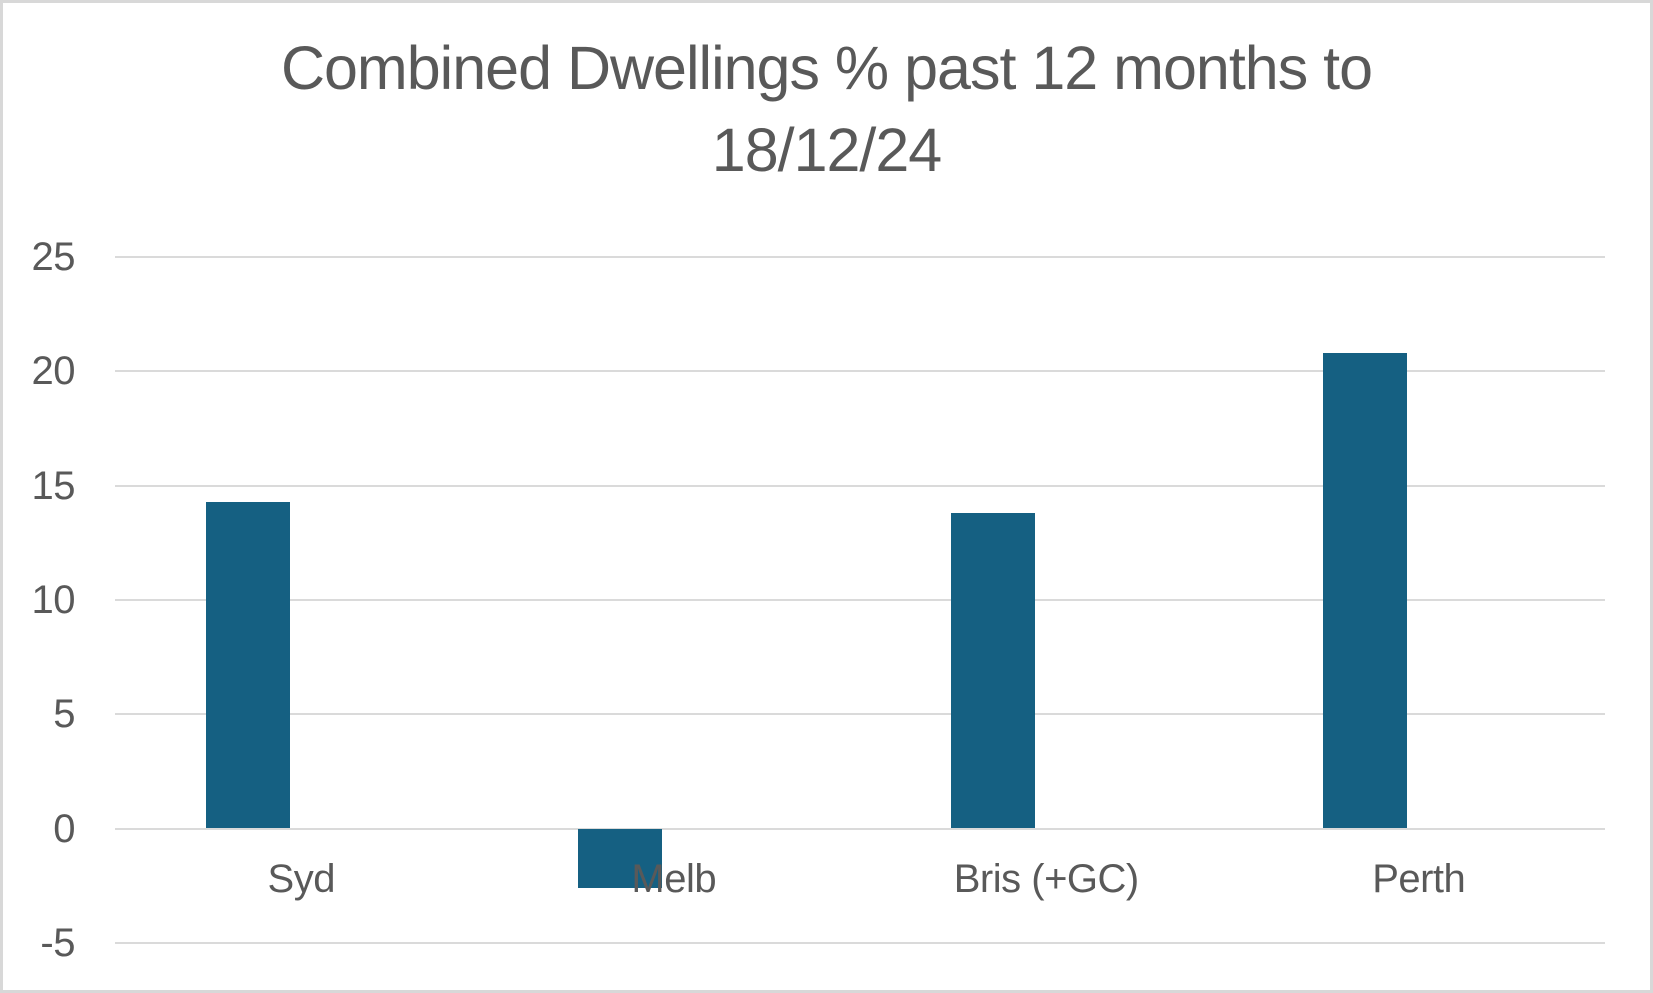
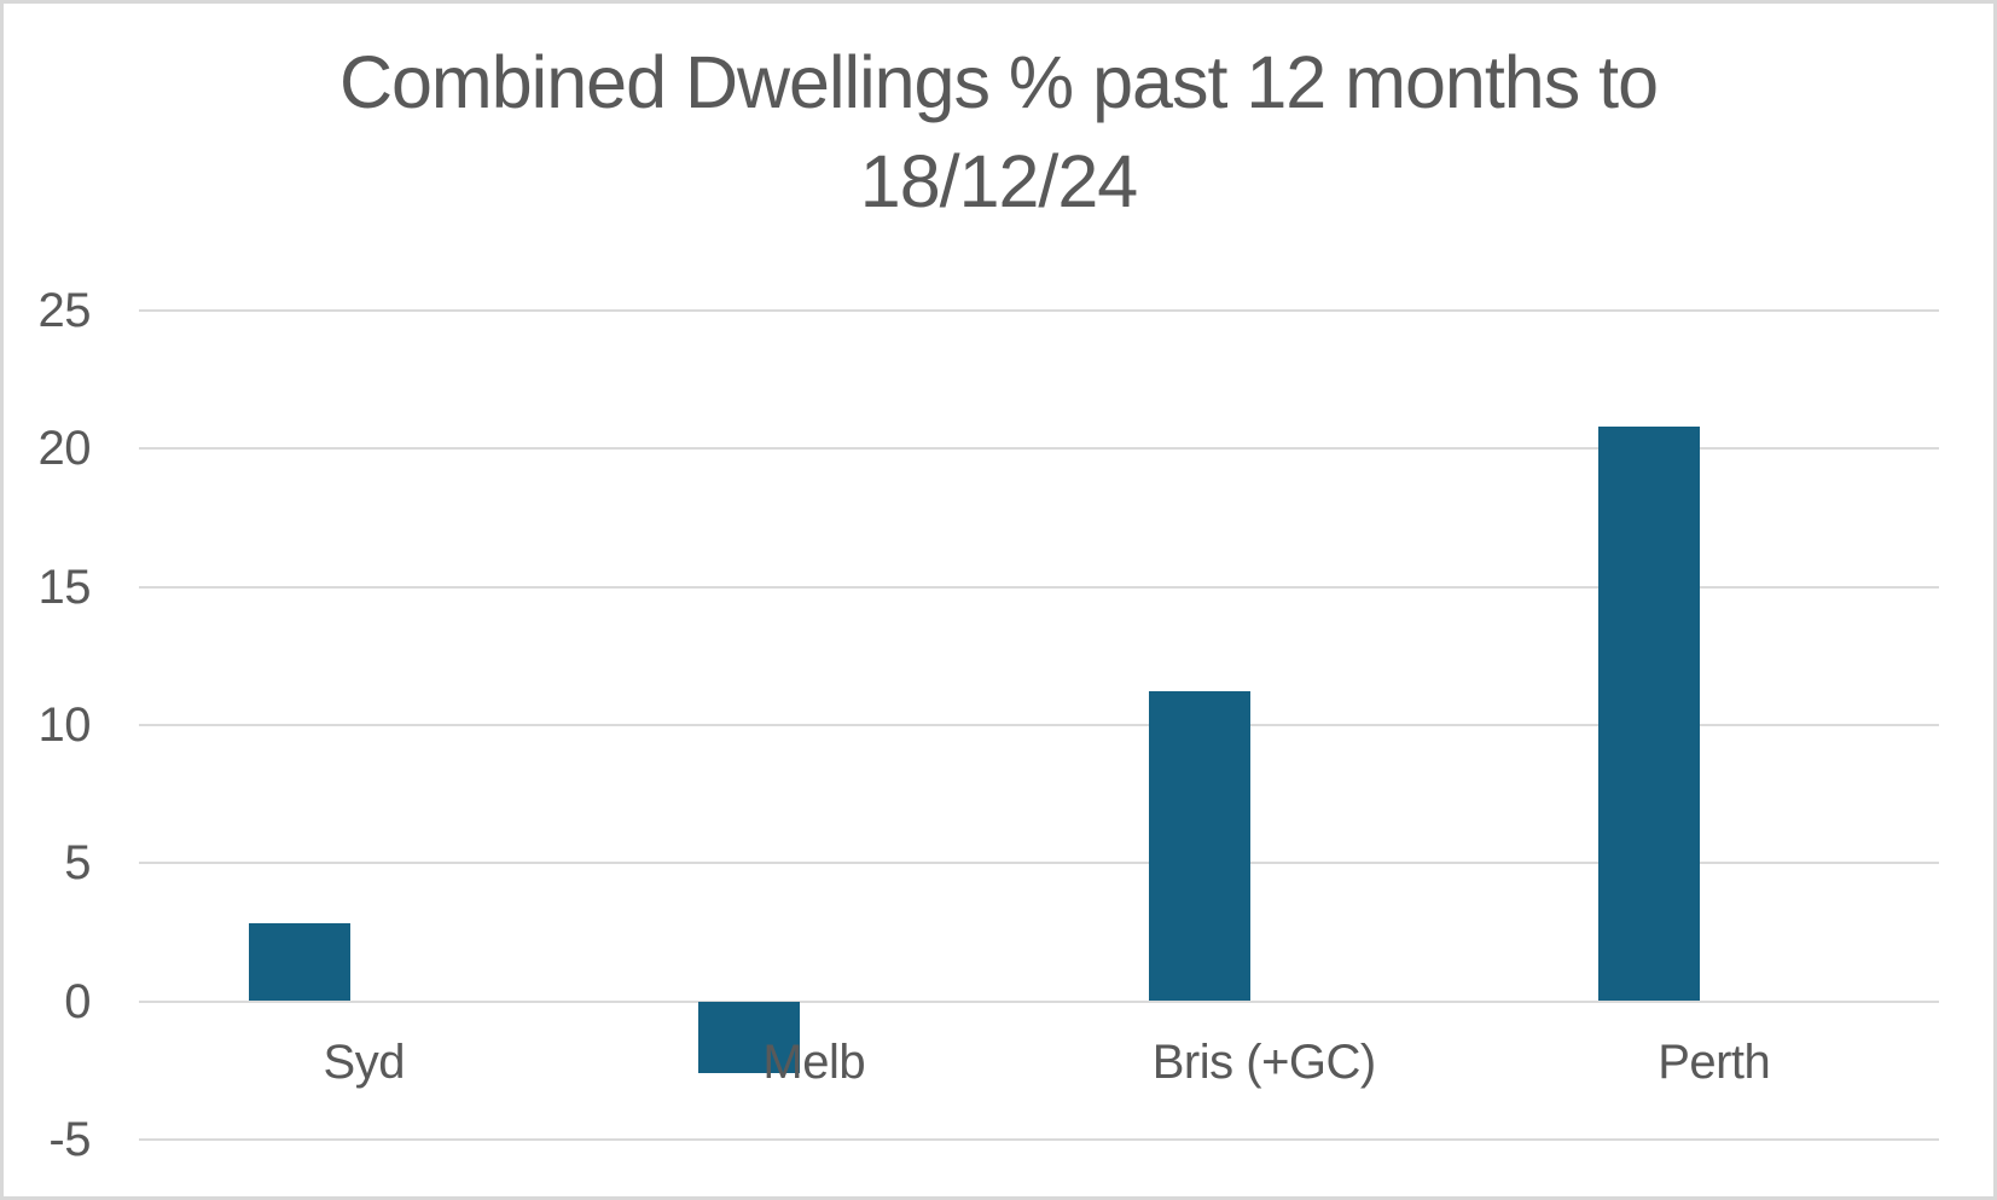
Syd: 14.3 -> 2.8
Bris (+GC): 13.8 -> 11.2
